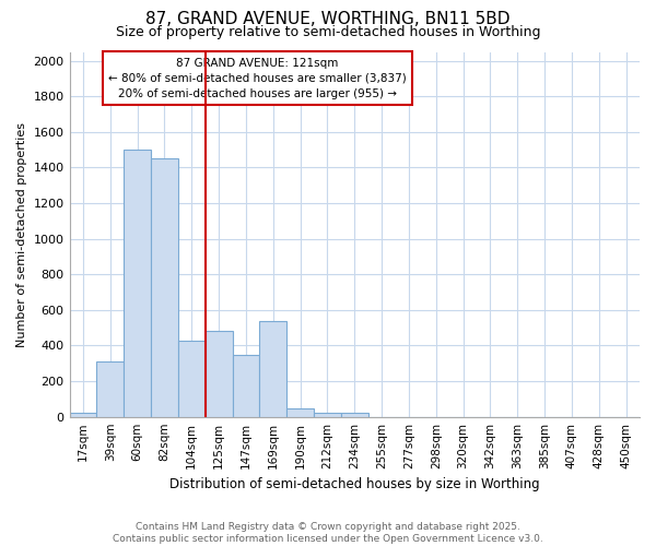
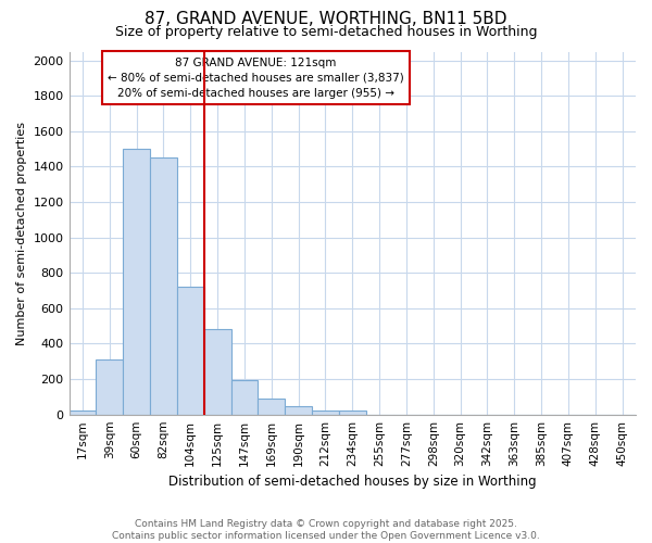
104sqm: 430 -> 720
147sqm: 350 -> 200
169sqm: 540 -> 90
